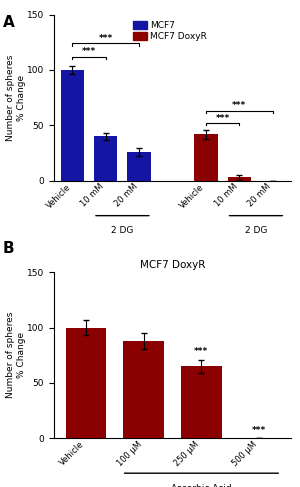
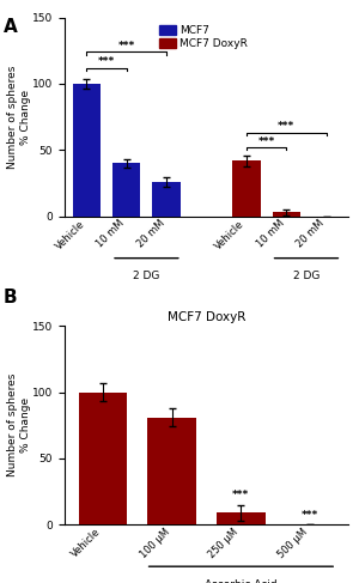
MCF7 DoxyR/100 μM: 88 -> 81
MCF7 DoxyR/250 μM: 65 -> 9
